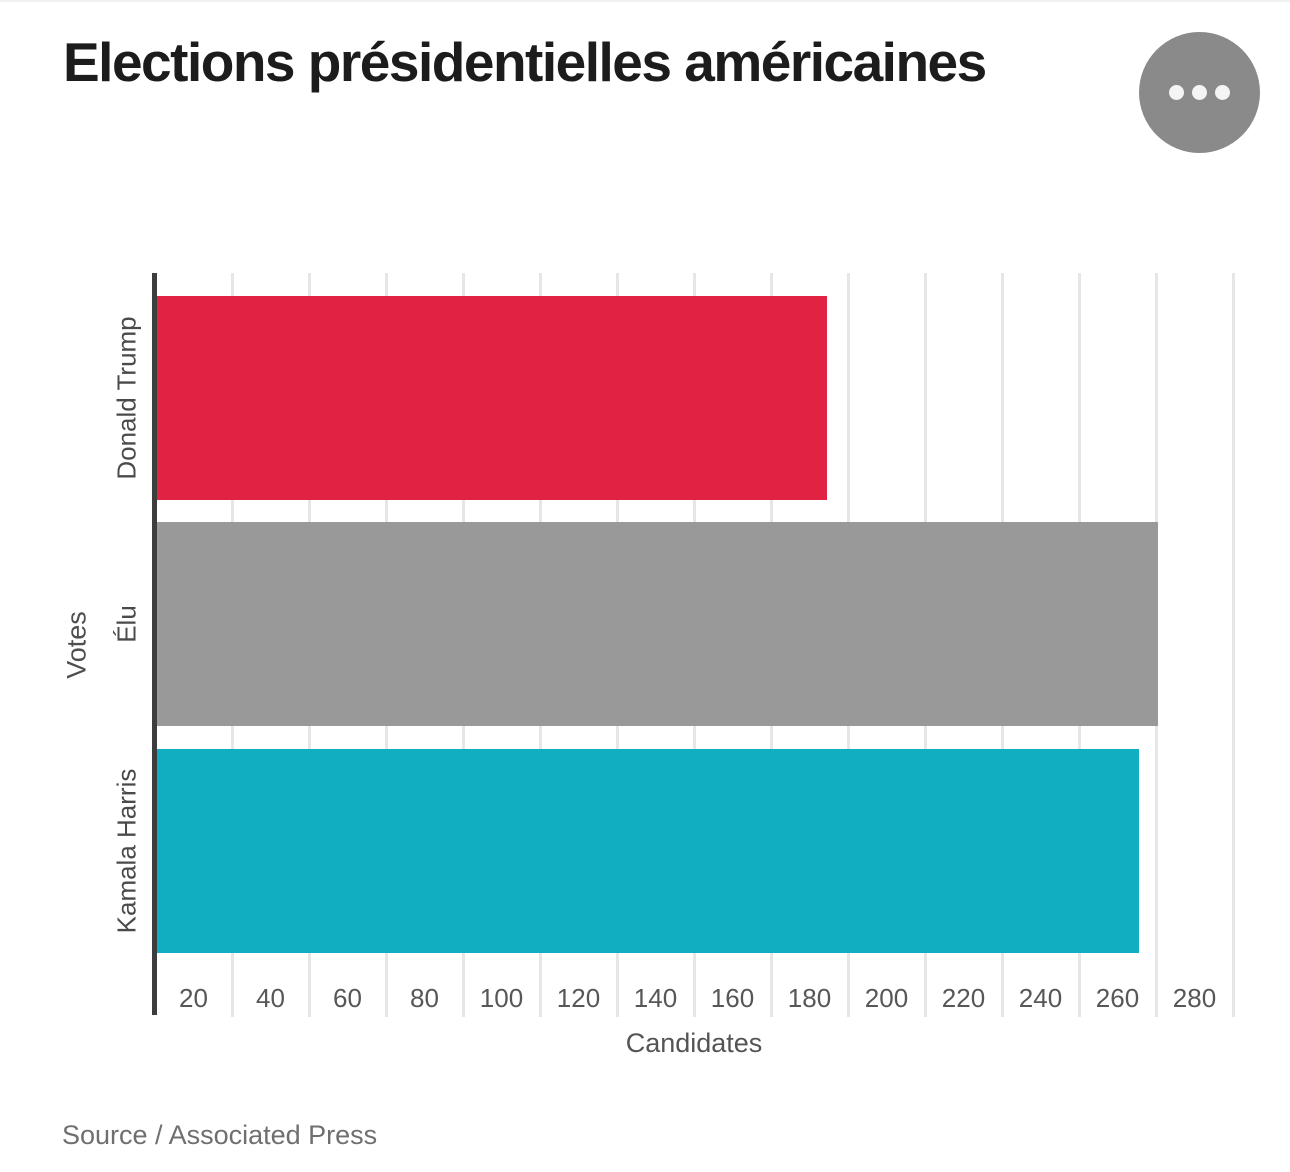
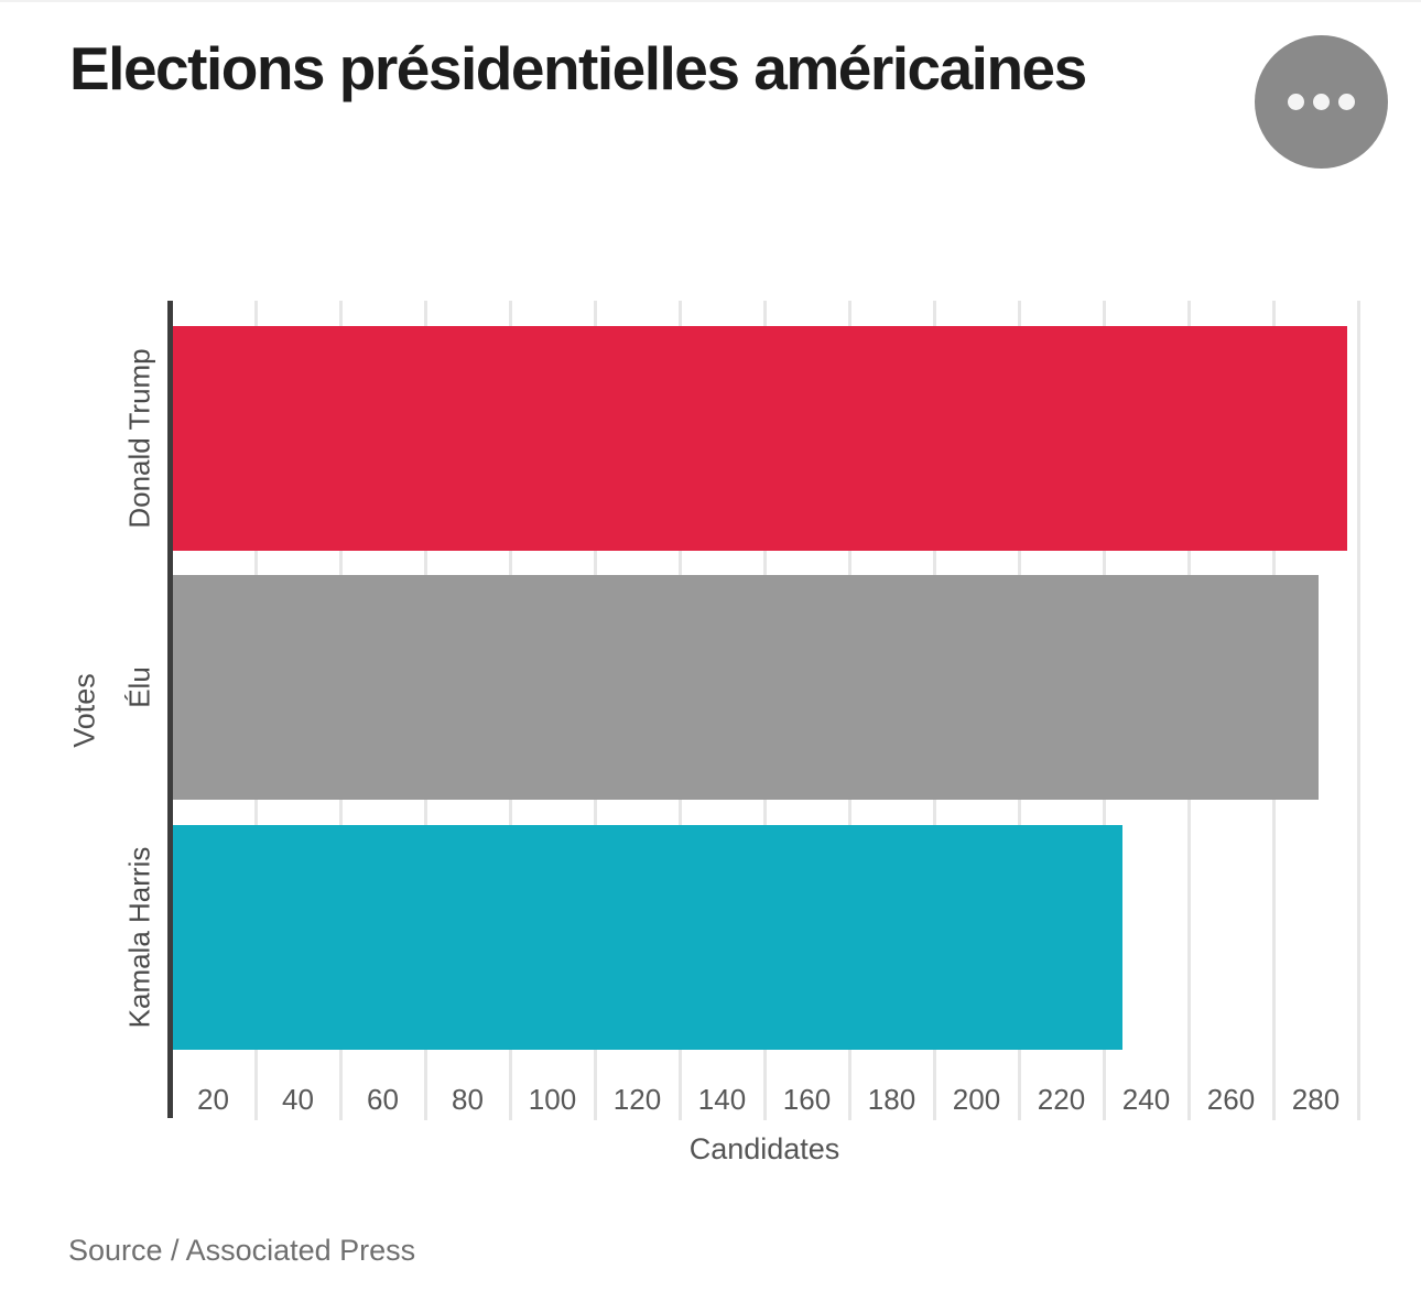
Donald Trump: 174 -> 277
Élu: 260 -> 270
Kamala Harris: 255 -> 224
